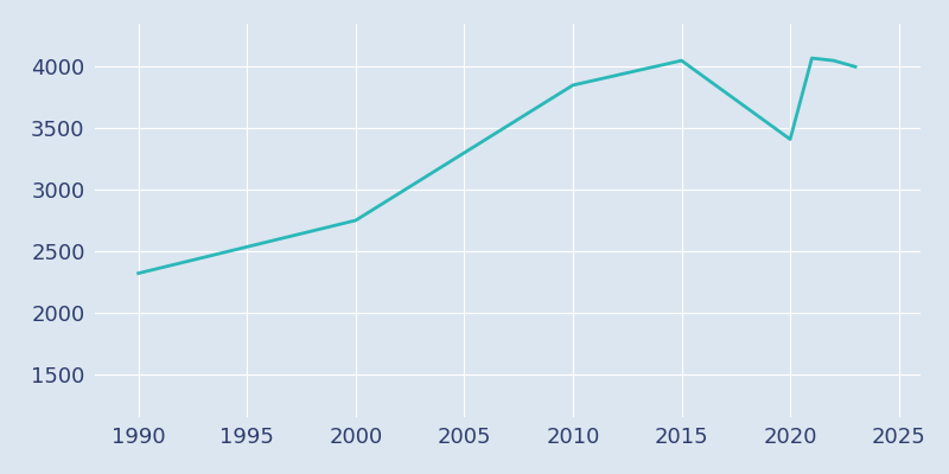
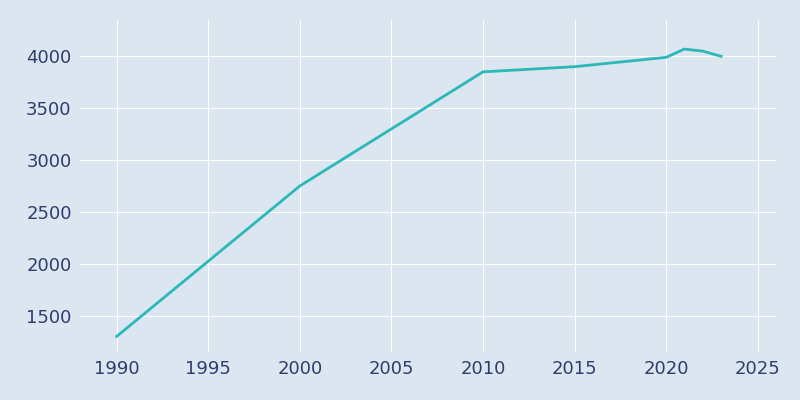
1990: 2320 -> 1300
2015: 4050 -> 3900
2020: 3410 -> 3990
